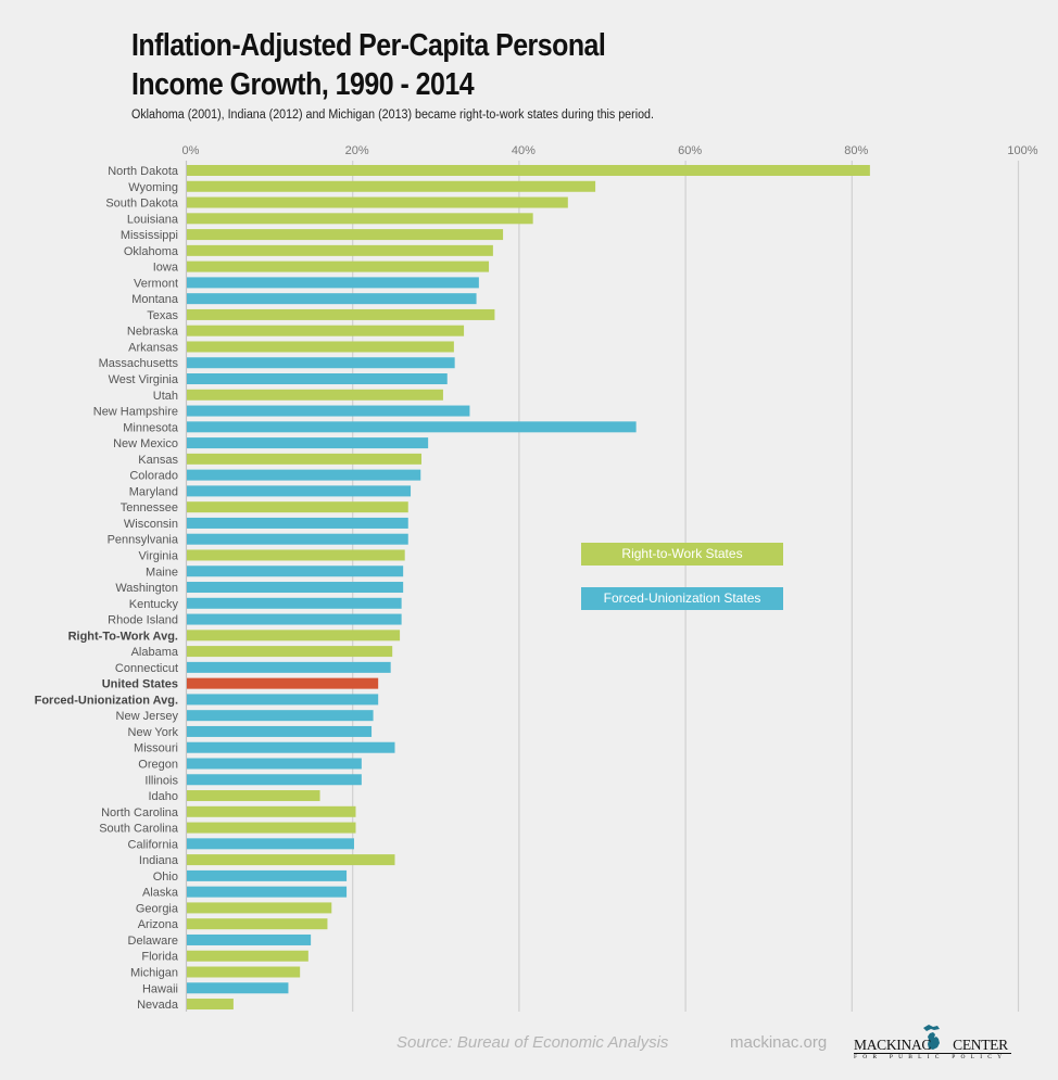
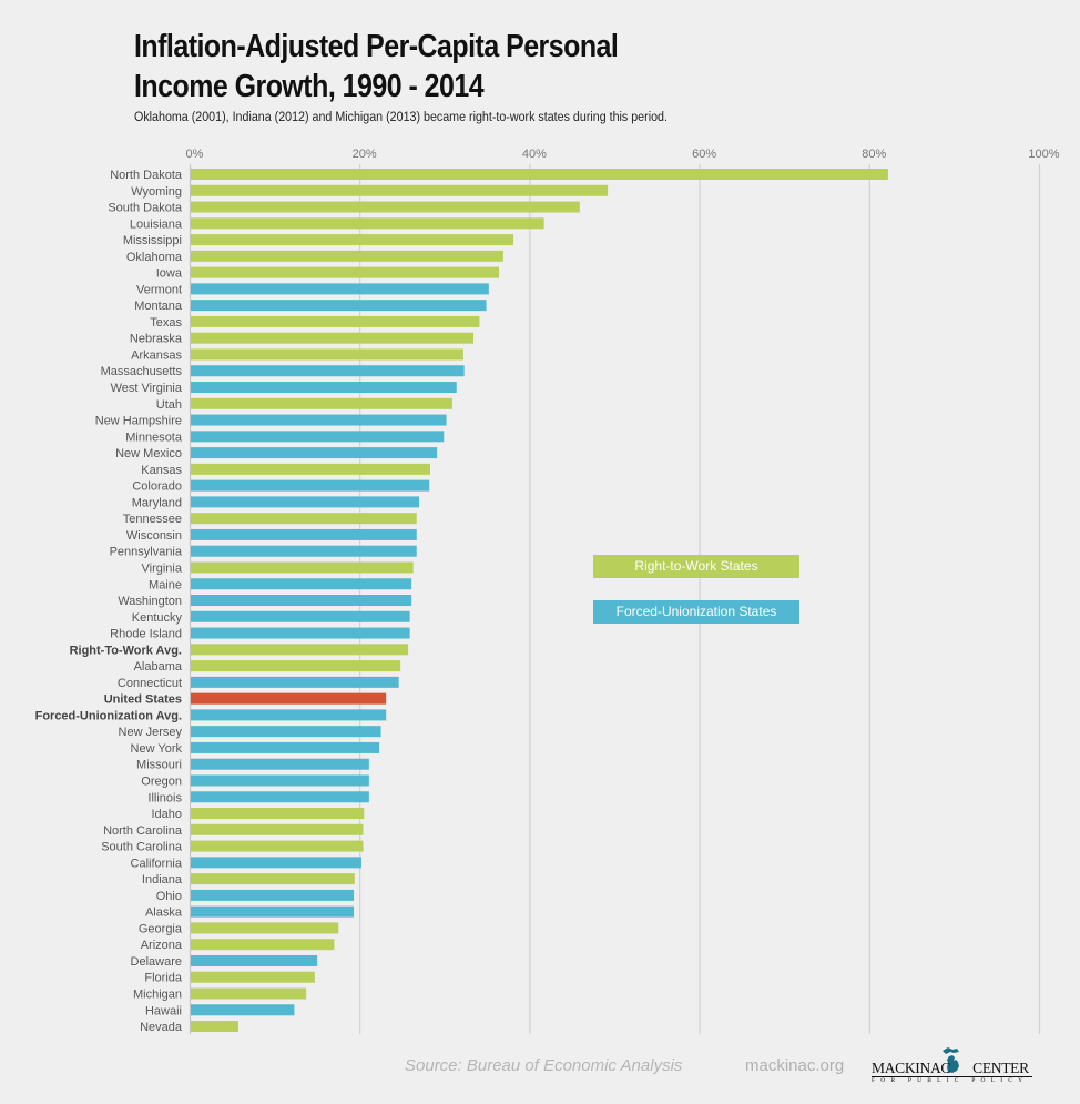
Texas: 37% -> 34%
New Hampshire: 34% -> 30%
Minnesota: 54% -> 30%
Missouri: 25% -> 21%
Idaho: 16% -> 20%
Indiana: 25% -> 19%
